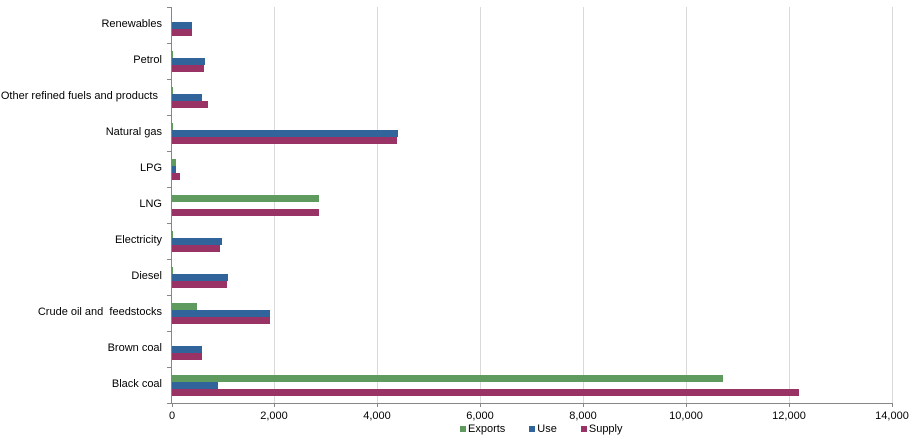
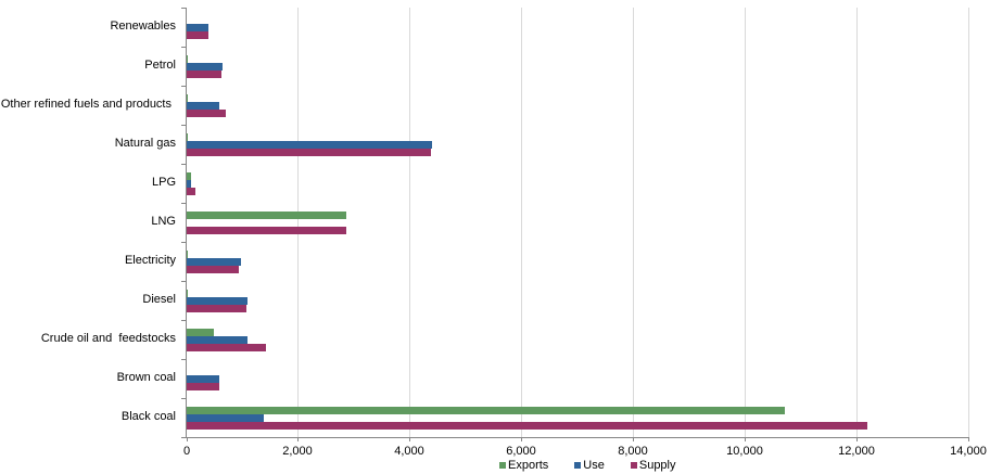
Use/Crude oil and feedstocks: 1900 -> 1100
Supply/Crude oil and feedstocks: 1900 -> 1400
Use/Black coal: 900 -> 1400
